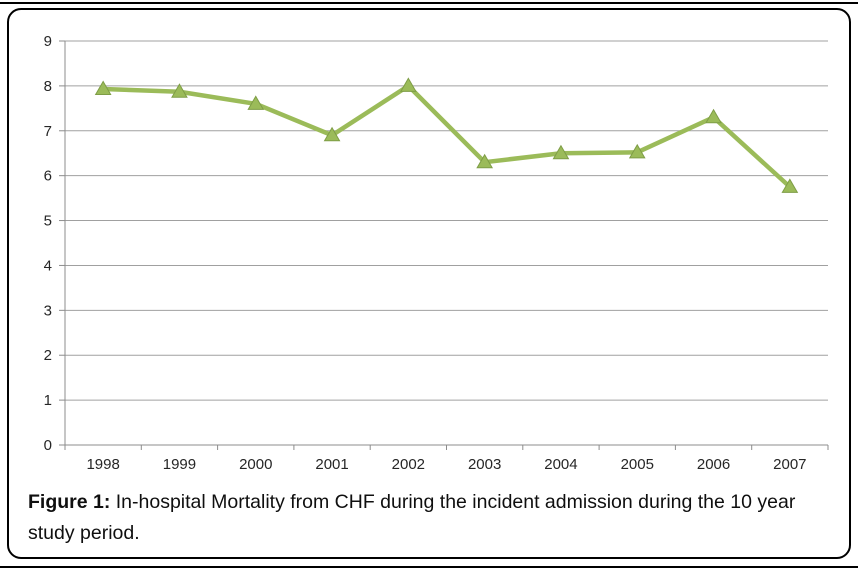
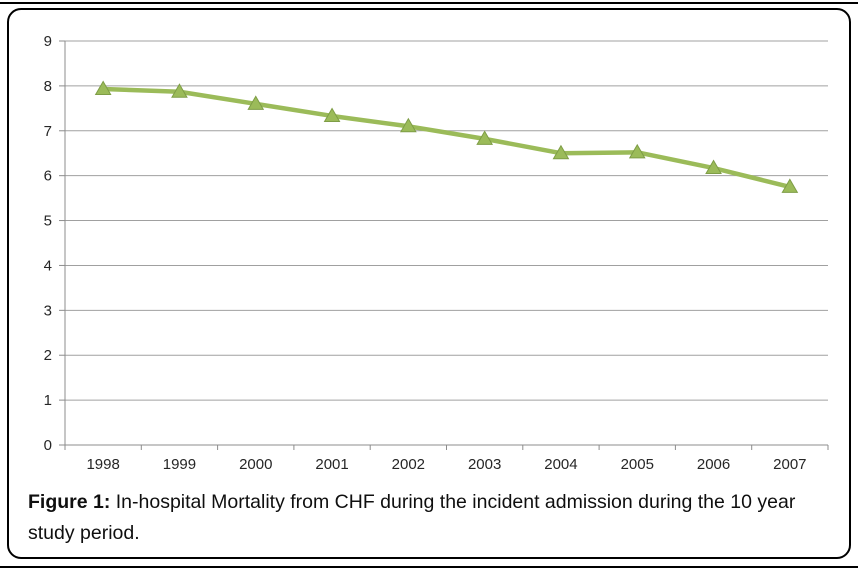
2001: 6.9 -> 7.3
2002: 8.0 -> 7.1
2003: 6.3 -> 6.8
2006: 7.3 -> 6.2
